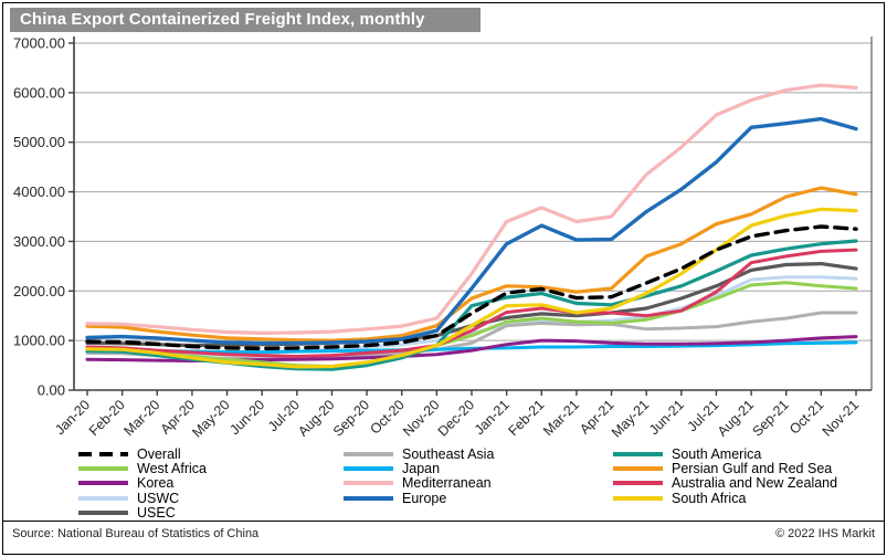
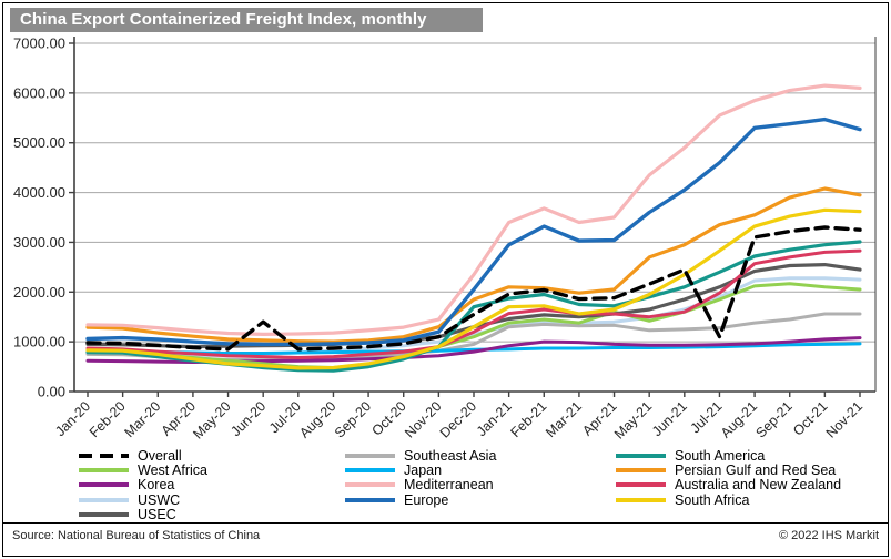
Overall/Jun-20: 800 -> 1400
West Africa/Apr-21: 1400 -> 1600
Overall/Jul-21: 2800 -> 1100
